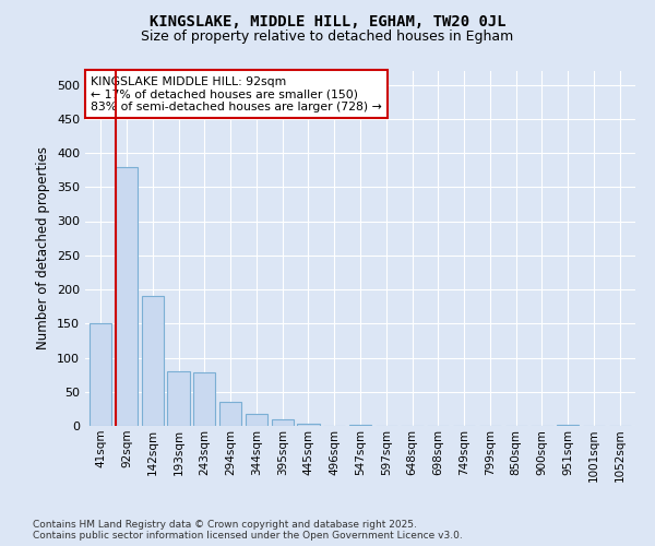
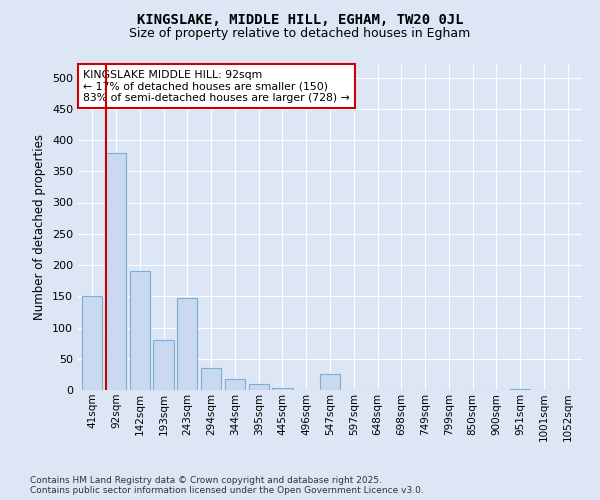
243sqm: 78 -> 148
547sqm: 2 -> 26
